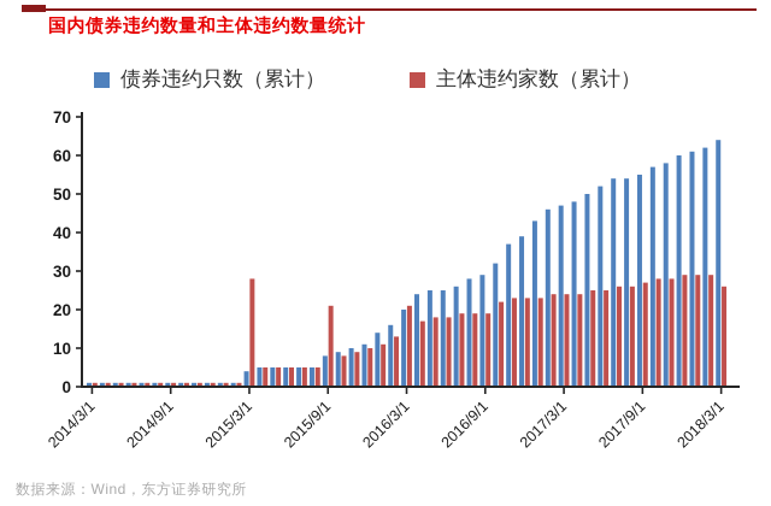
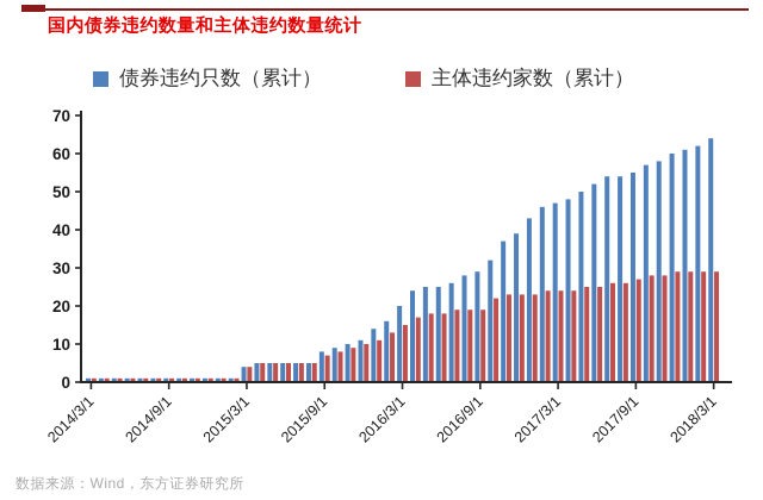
主体违约家数（累计）/2015/3/1: 28 -> 4
主体违约家数（累计）/2015/9/1: 21 -> 7
主体违约家数（累计）/2016/3/1: 21 -> 15
主体违约家数（累计）/2018/3/1: 26 -> 29
